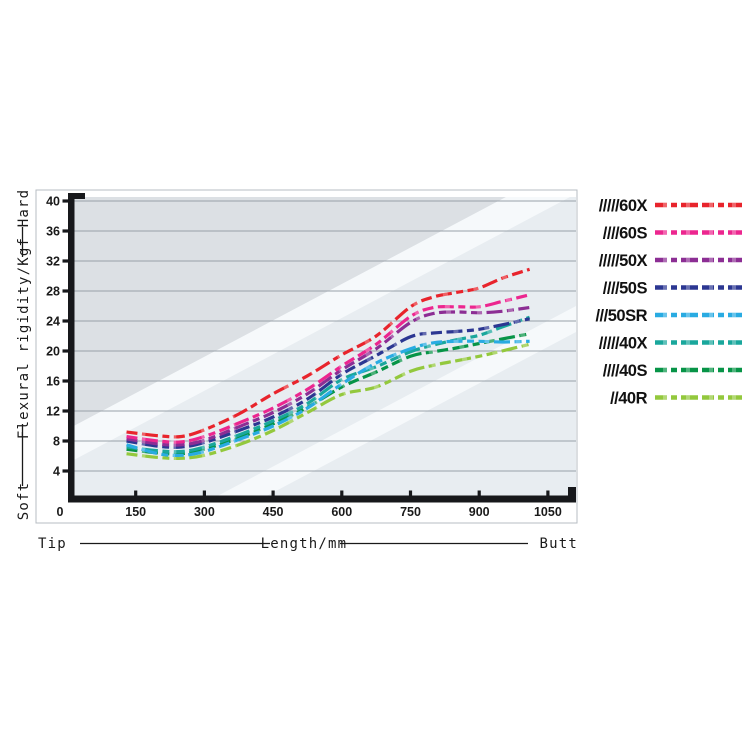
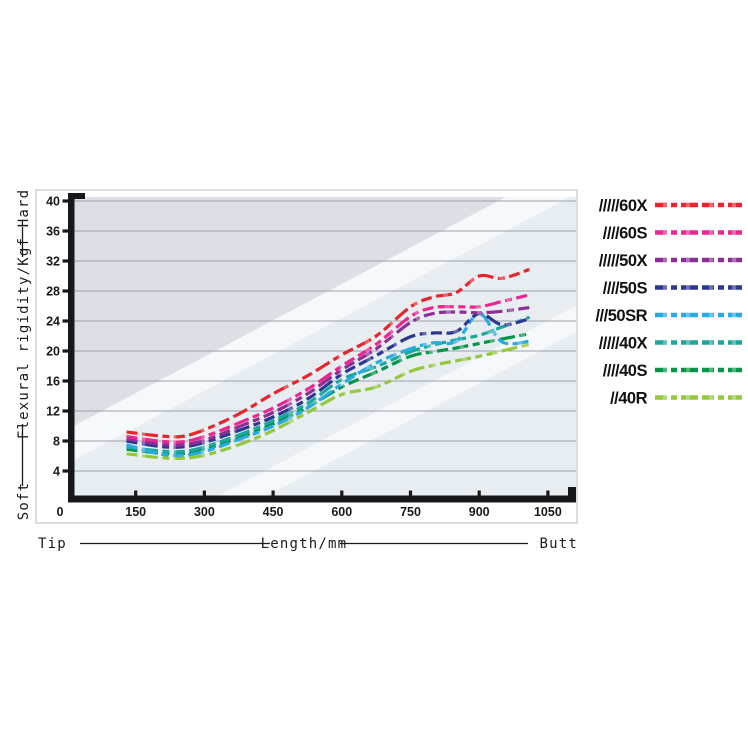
/////60X/900: 28 -> 30
////50S/900: 23 -> 25
///50SR/900: 21 -> 25
